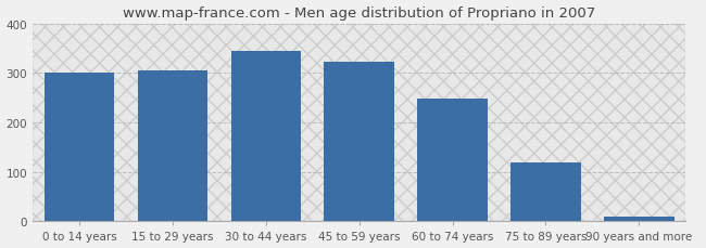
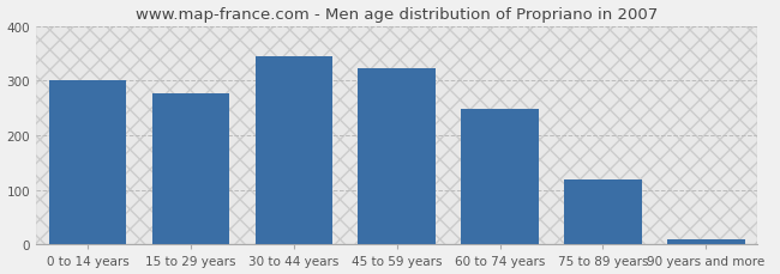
15 to 29 years: 305 -> 277
